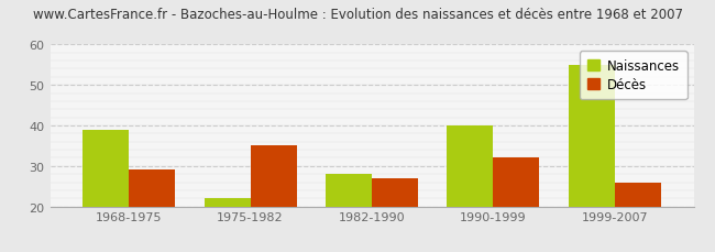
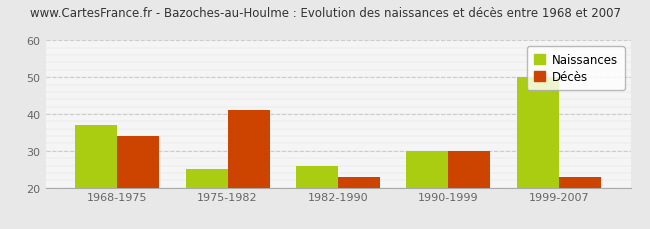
Naissances/1968-1975: 39 -> 37
Décès/1968-1975: 29 -> 34
Naissances/1975-1982: 22 -> 25
Décès/1975-1982: 35 -> 41
Naissances/1982-1990: 28 -> 26
Décès/1982-1990: 27 -> 23
Naissances/1990-1999: 40 -> 30
Décès/1990-1999: 32 -> 30
Naissances/1999-2007: 55 -> 50
Décès/1999-2007: 26 -> 23
